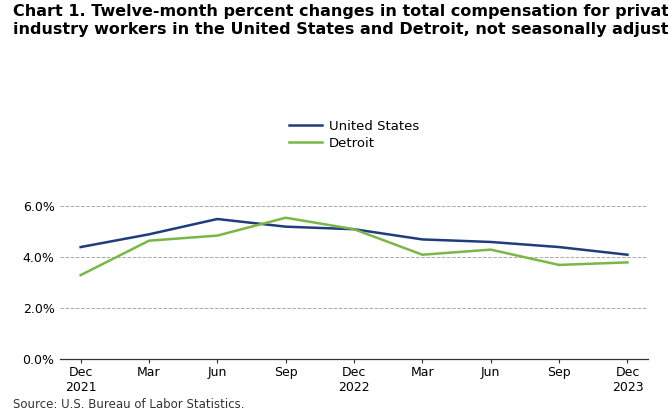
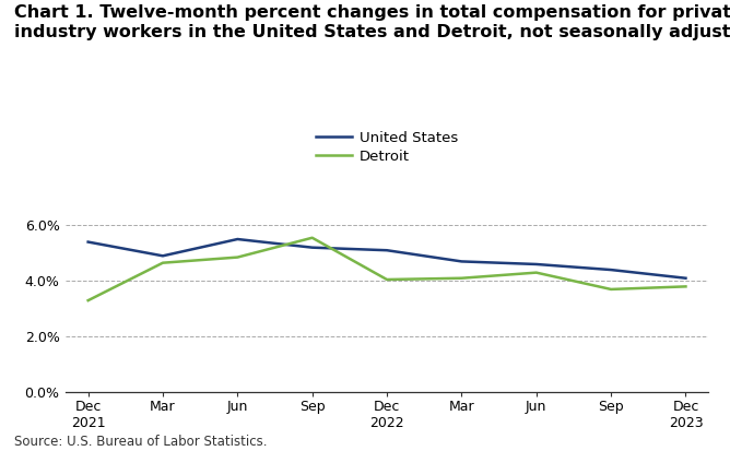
United States/Dec 2021: 4.4% -> 5.4%
Detroit/Dec 2022: 5.10% -> 4.05%
